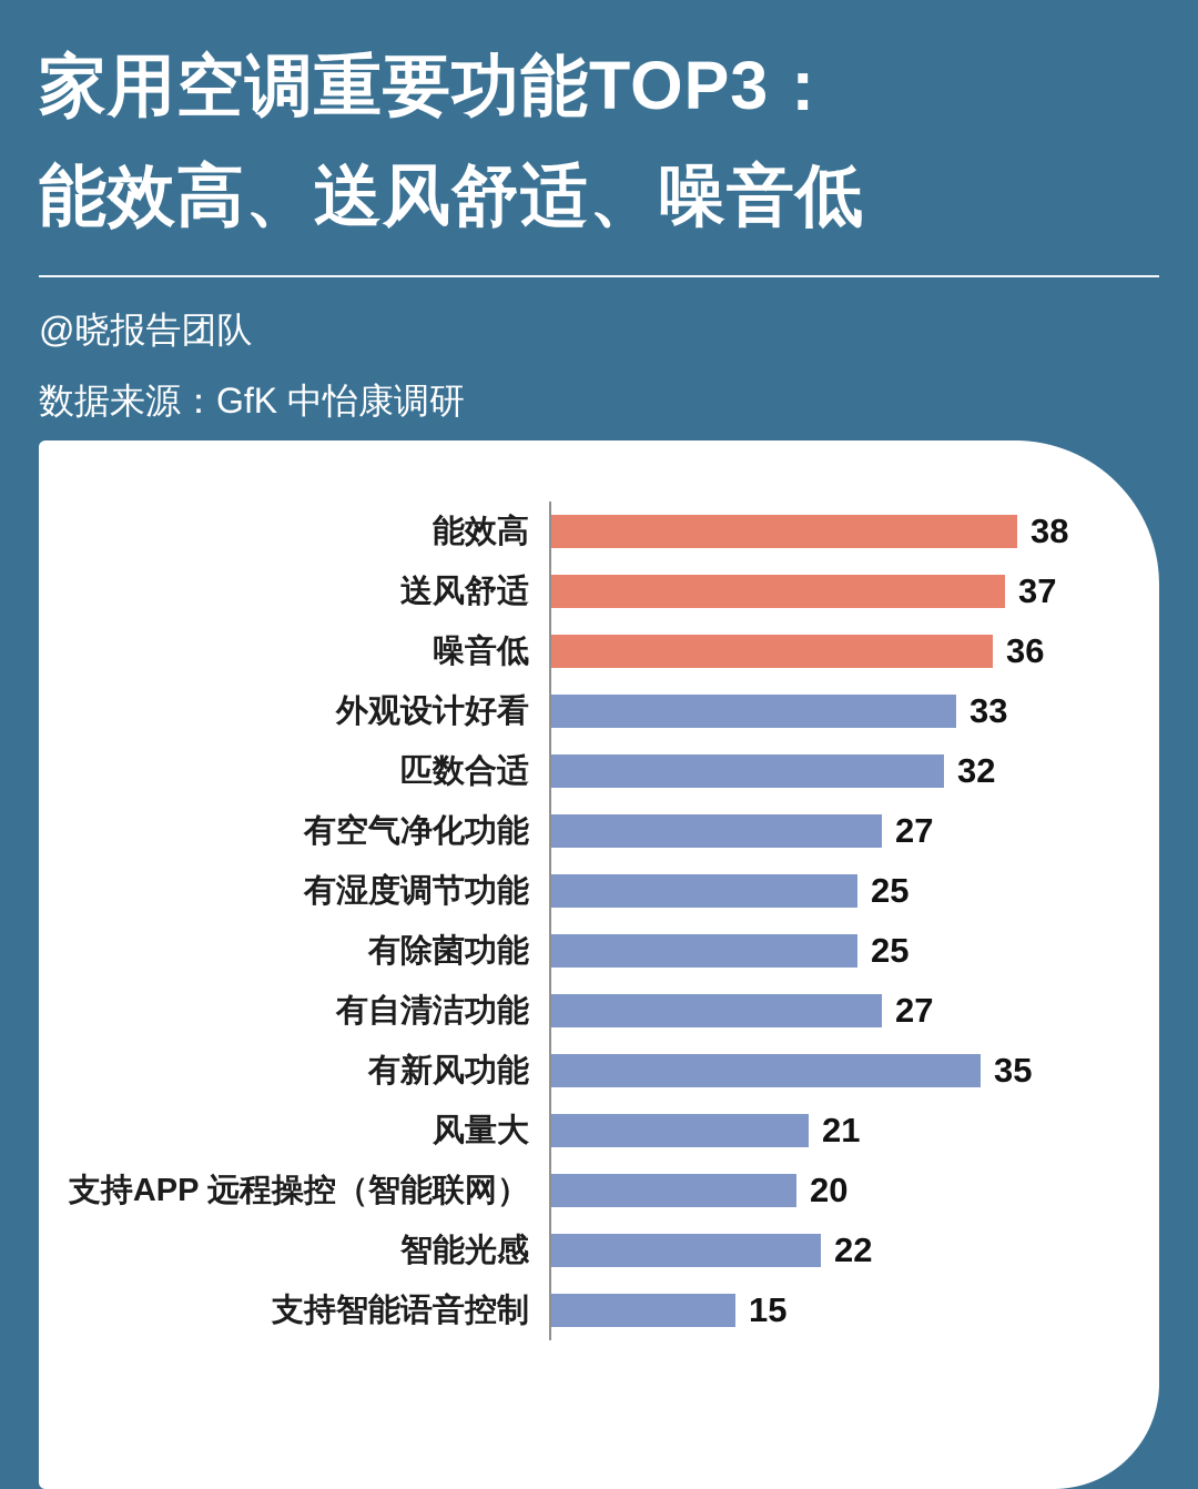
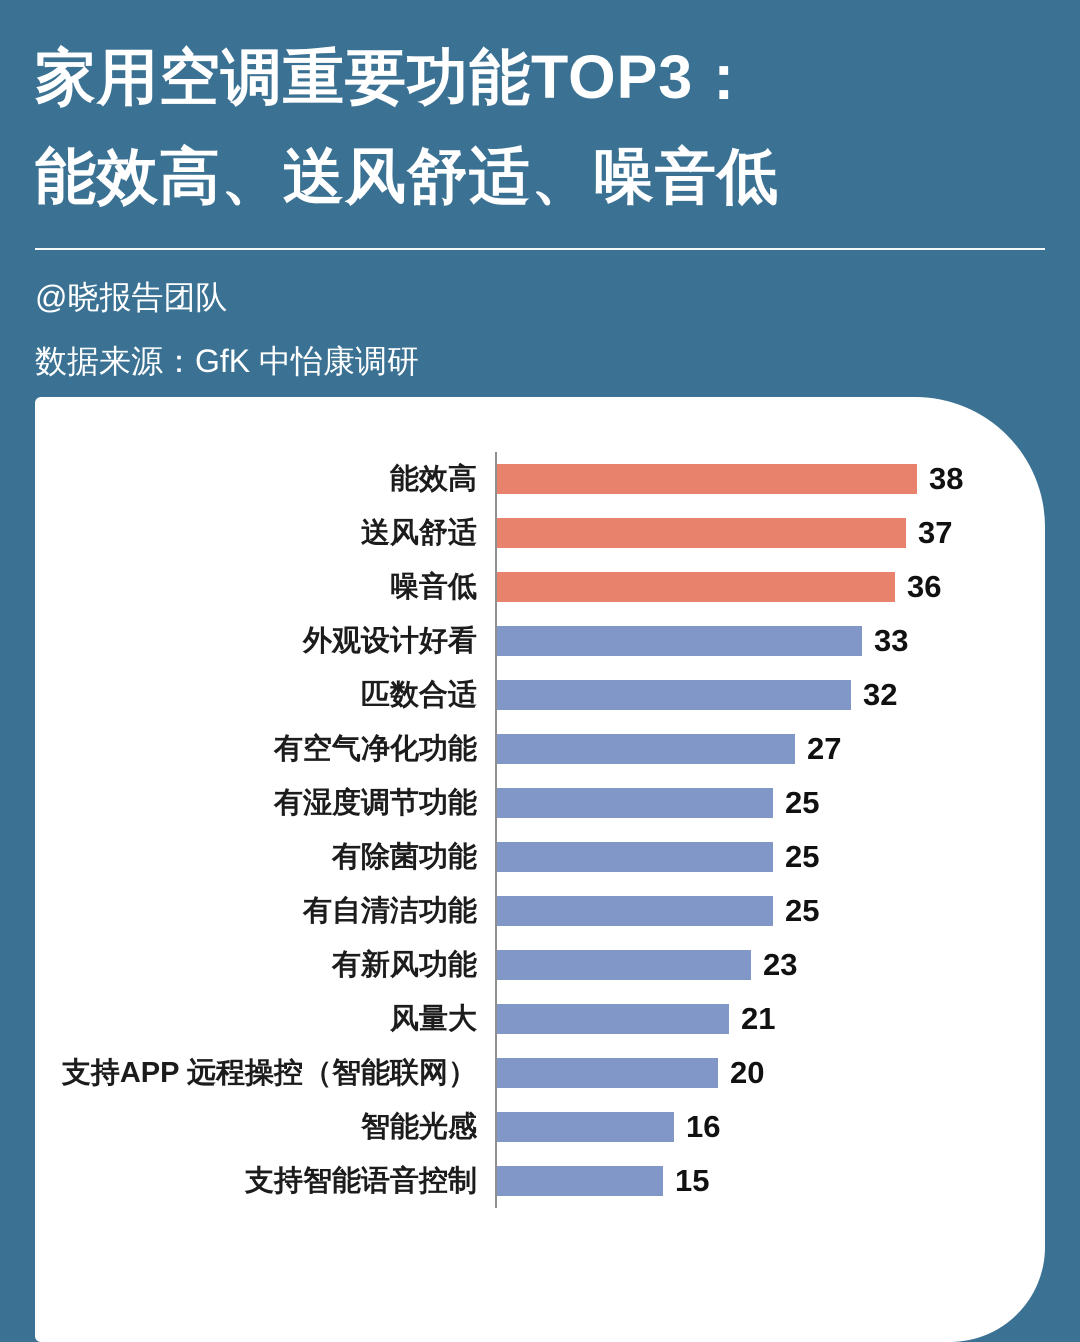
有自清洁功能: 27 -> 25
有新风功能: 35 -> 23
智能光感: 22 -> 16
